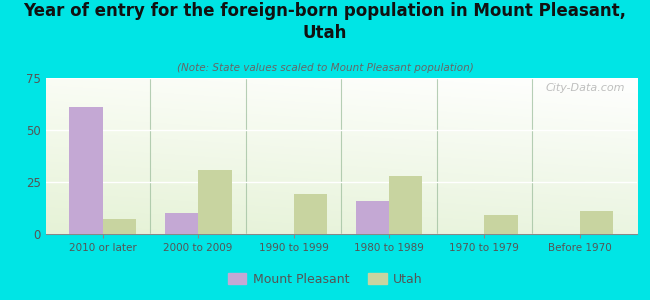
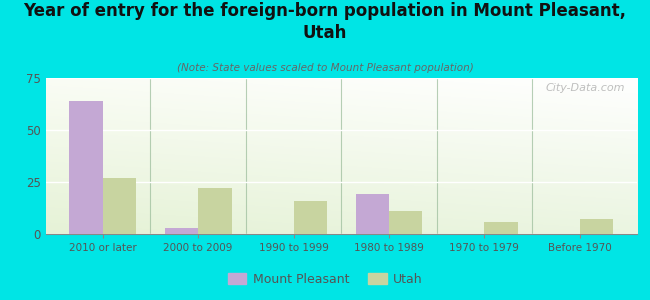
Mount Pleasant/2010 or later: 61 -> 64
Utah/2010 or later: 7 -> 27
Mount Pleasant/2000 to 2009: 10 -> 3
Utah/2000 to 2009: 31 -> 22
Utah/1990 to 1999: 19 -> 16
Mount Pleasant/1980 to 1989: 16 -> 19
Utah/1980 to 1989: 28 -> 11
Utah/1970 to 1979: 9 -> 6
Utah/Before 1970: 11 -> 7
